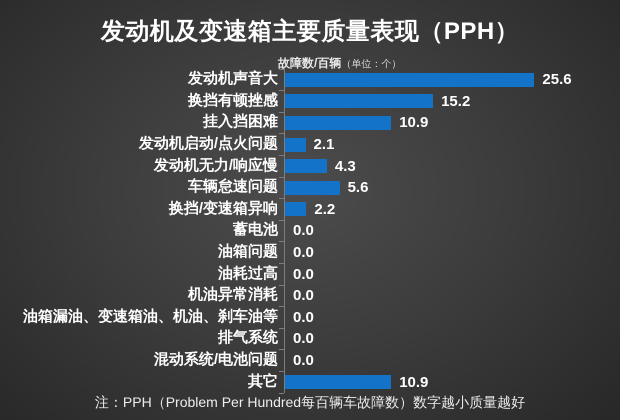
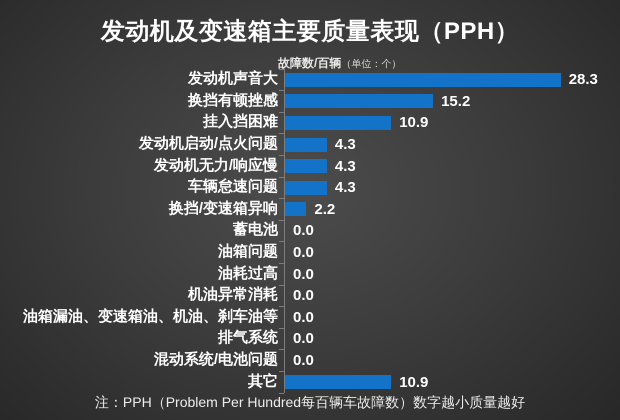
发动机声音大: 25.6 -> 28.3
发动机启动/点火问题: 2.1 -> 4.3
车辆怠速问题: 5.6 -> 4.3
